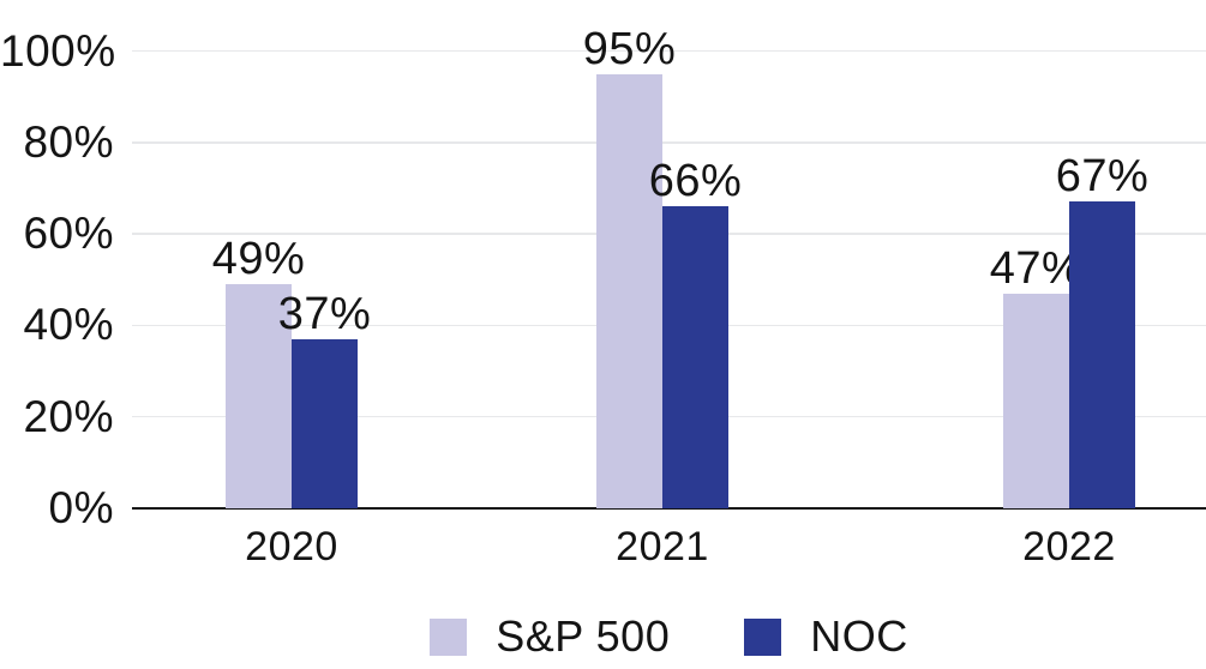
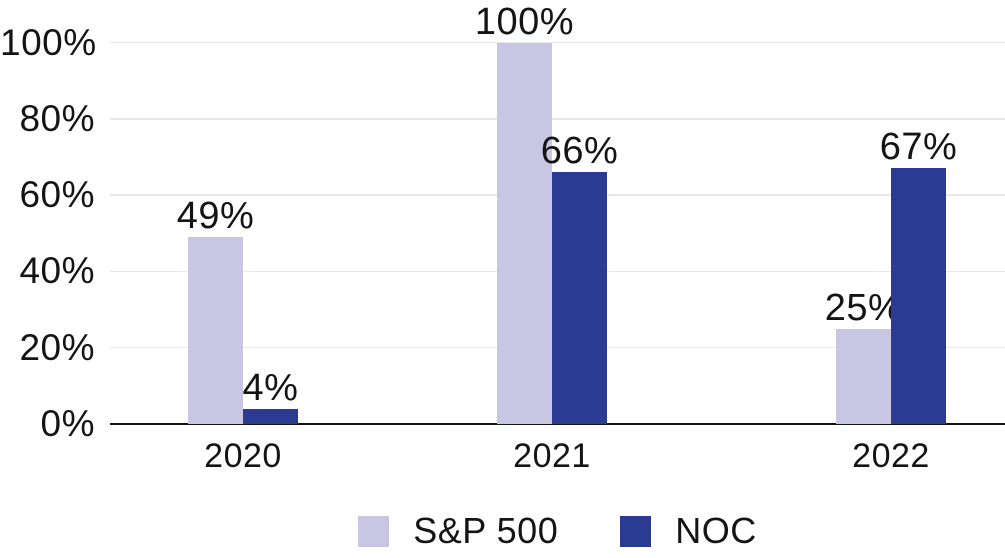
NOC/2020: 37% -> 4%
S&P 500/2021: 95% -> 100%
S&P 500/2022: 47% -> 25%
